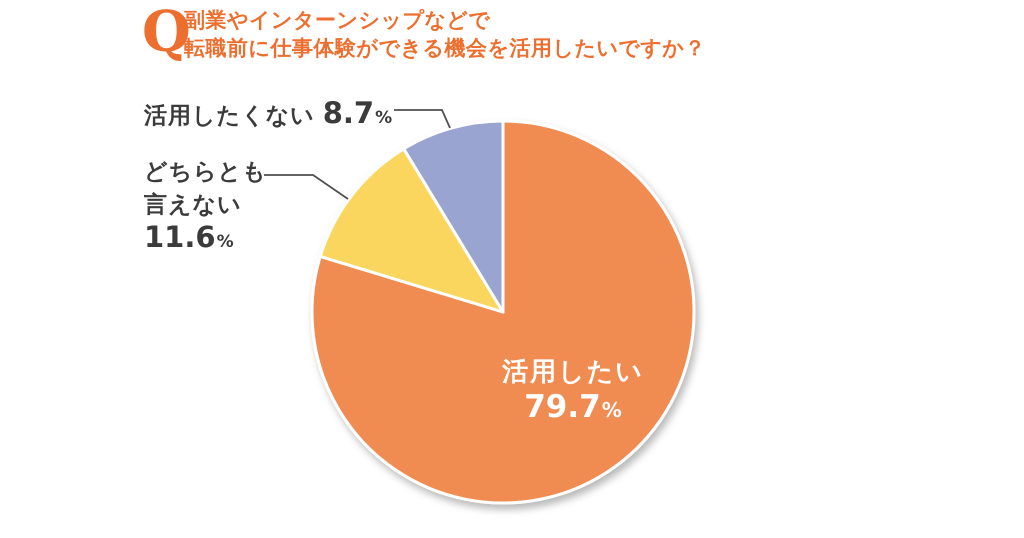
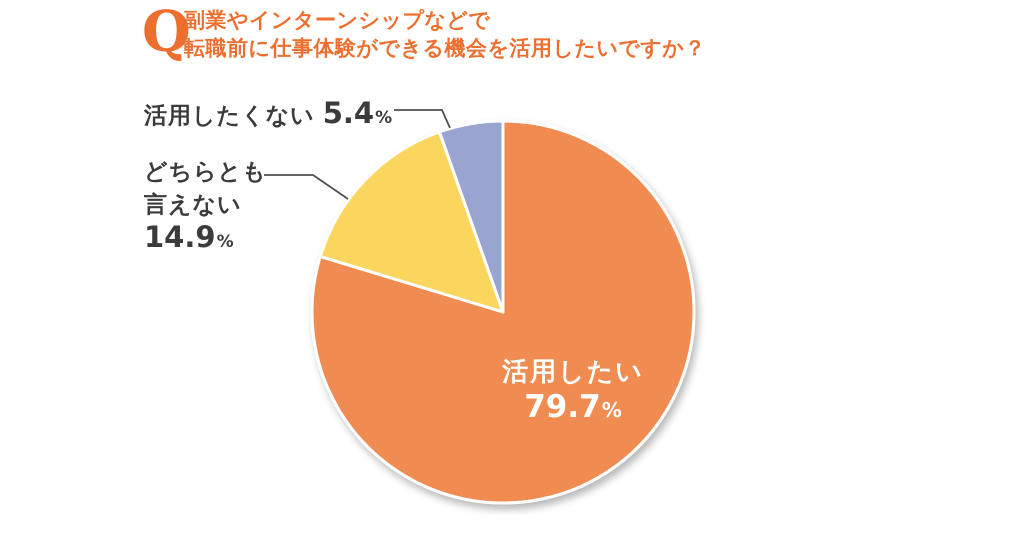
どちらとも言えない: 11.6 -> 14.9
活用したくない: 8.7 -> 5.4
